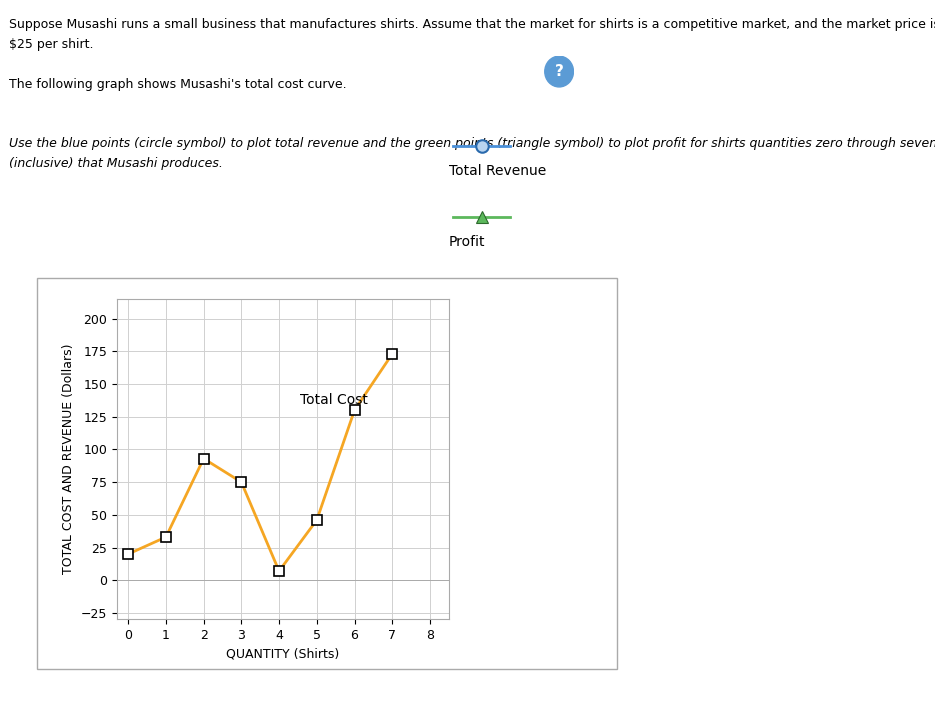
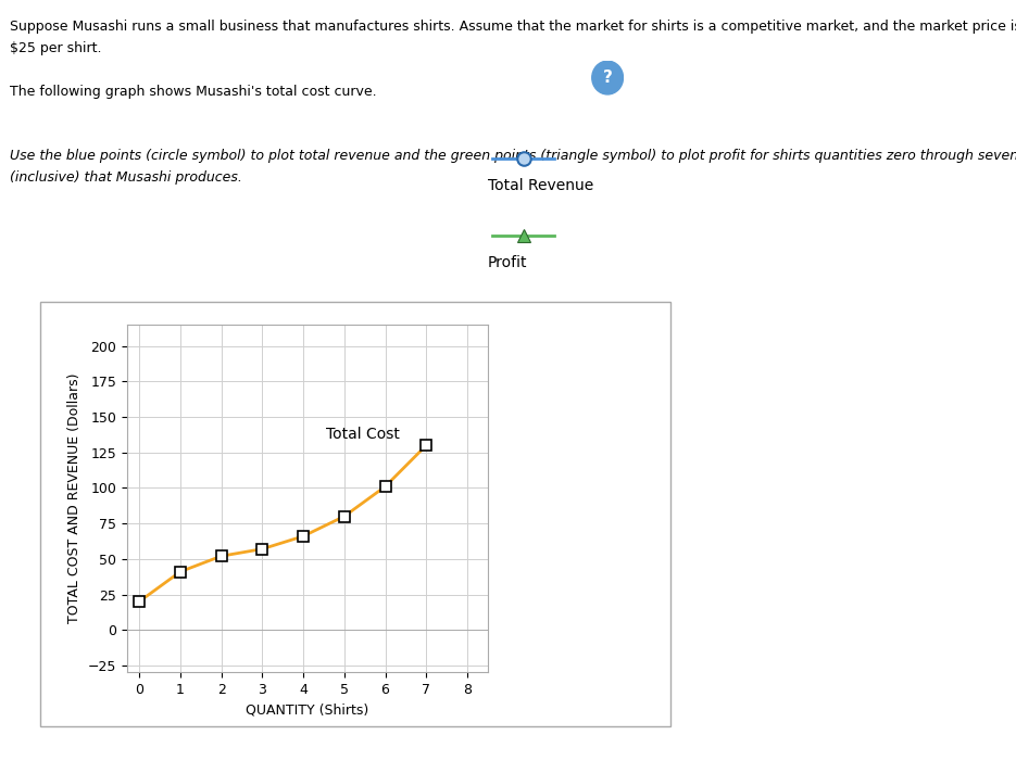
1: 33 -> 41
2: 93 -> 52
3: 75 -> 57
4: 7 -> 66
5: 46 -> 80
6: 130 -> 101
7: 173 -> 130
